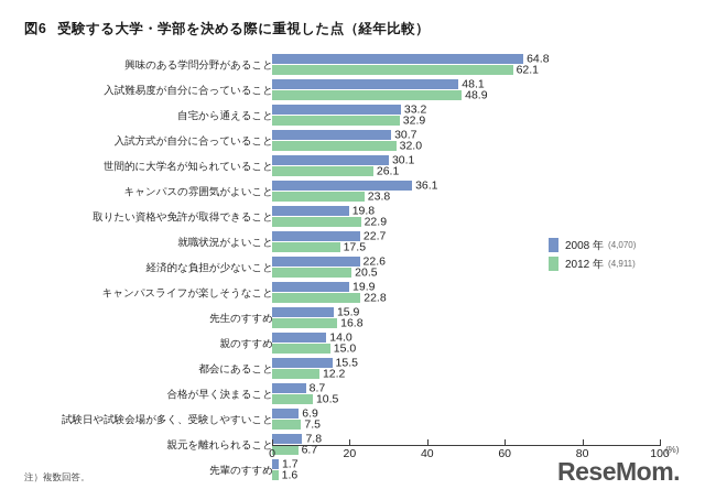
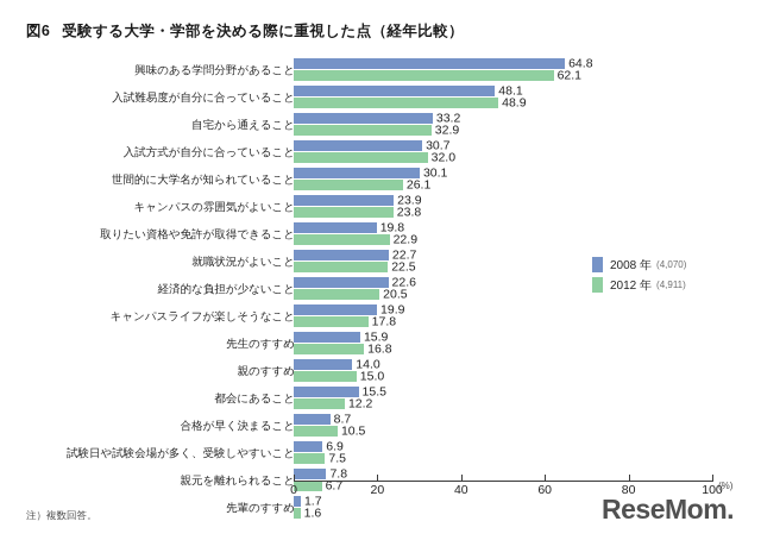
2008 年/キャンパスの雰囲気がよいこと: 36.1 -> 23.9
2012 年/就職状況がよいこと: 17.5 -> 22.5
2012 年/キャンパスライフが楽しそうなこと: 22.8 -> 17.8
